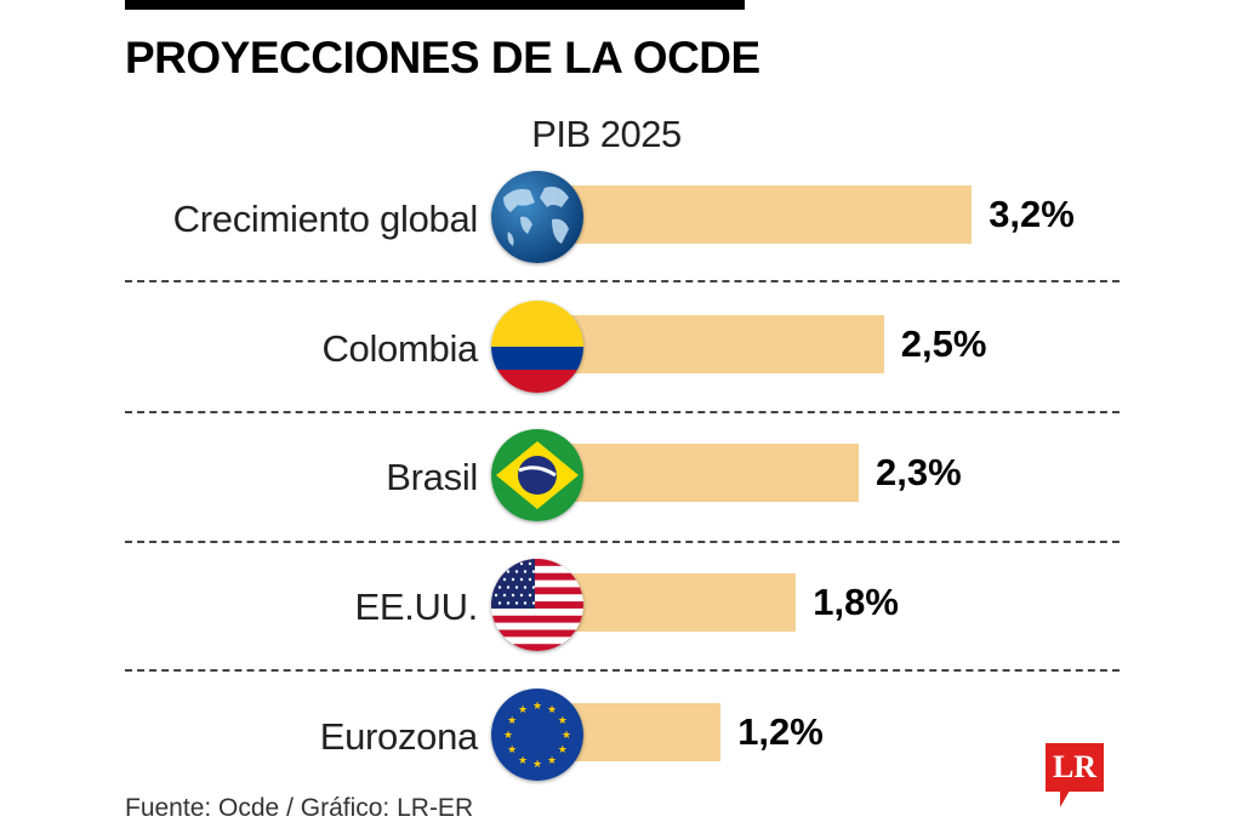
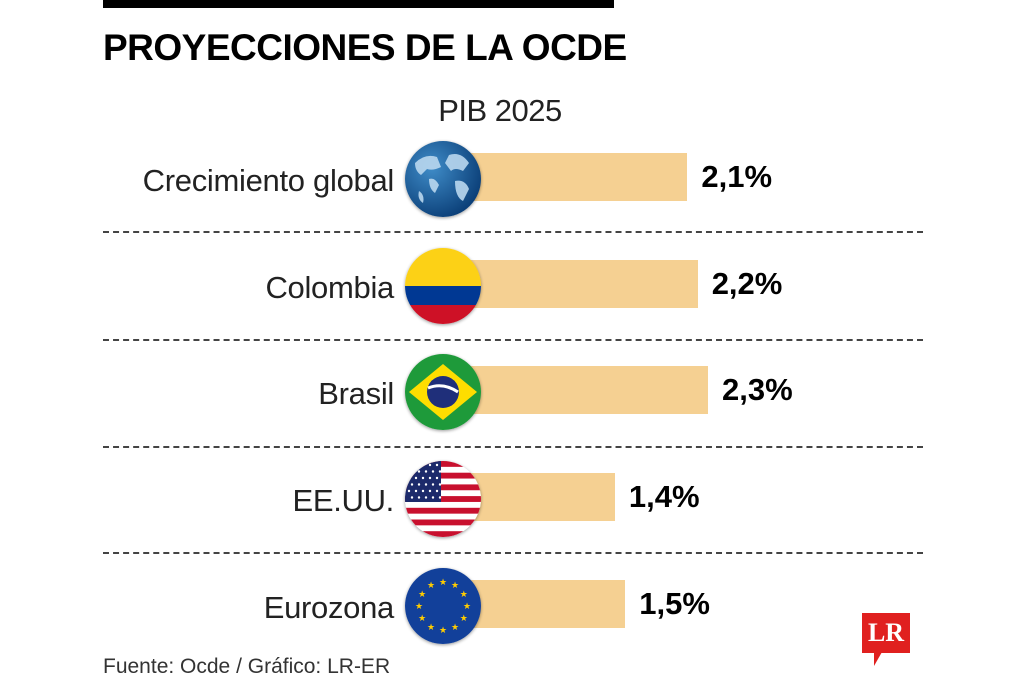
Crecimiento global: 3,2% -> 2,1%
Colombia: 2,5% -> 2,2%
EE.UU.: 1,8% -> 1,4%
Eurozona: 1,2% -> 1,5%
